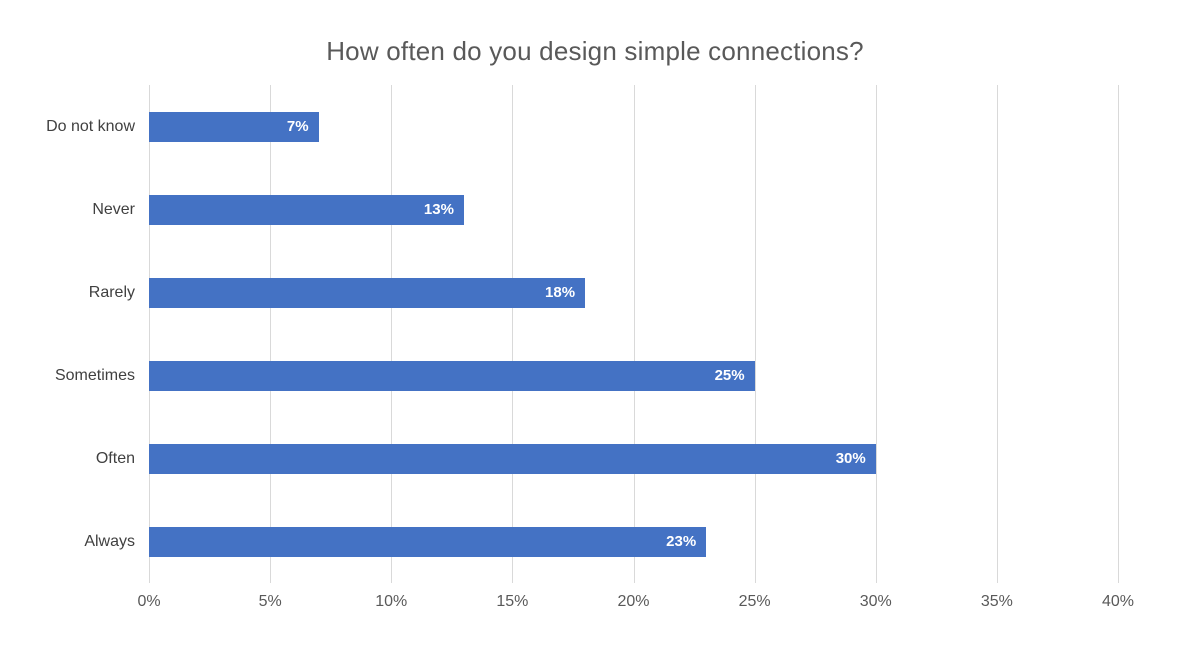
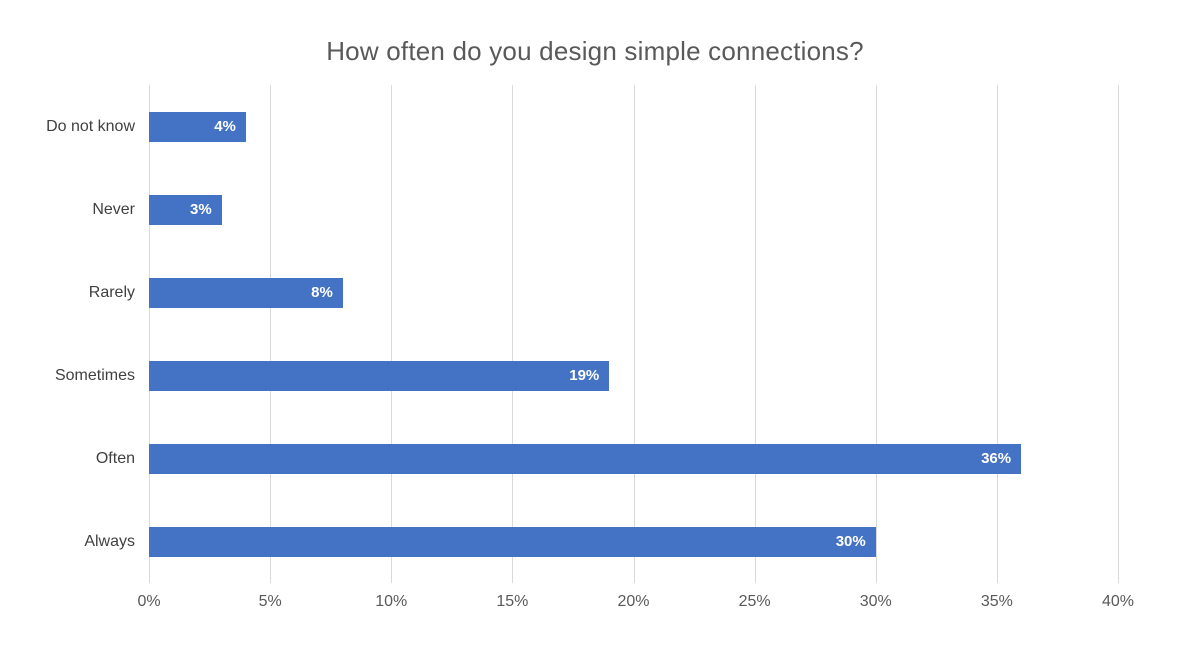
Do not know: 7% -> 4%
Never: 13% -> 3%
Rarely: 18% -> 8%
Sometimes: 25% -> 19%
Often: 30% -> 36%
Always: 23% -> 30%
